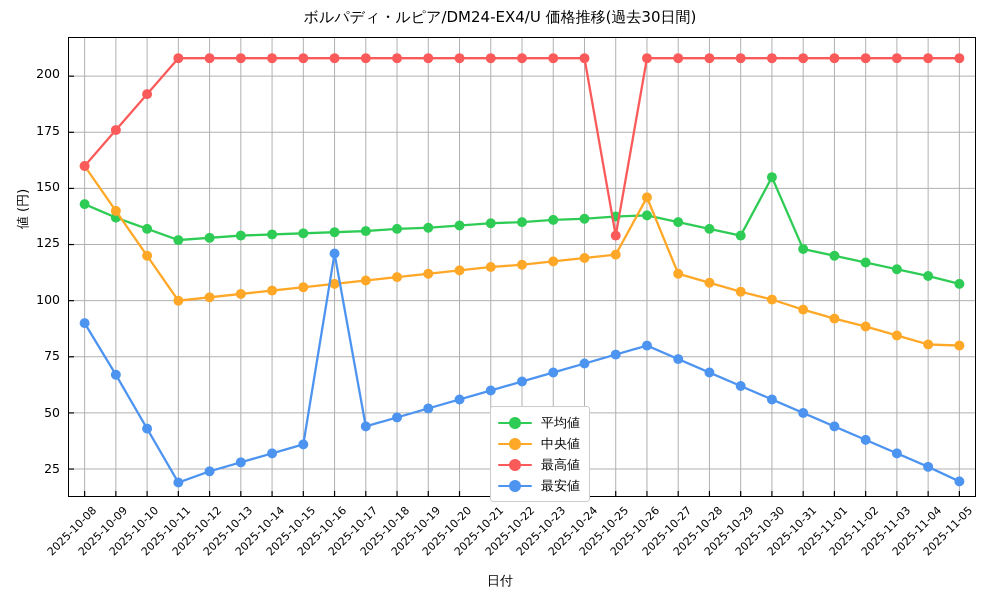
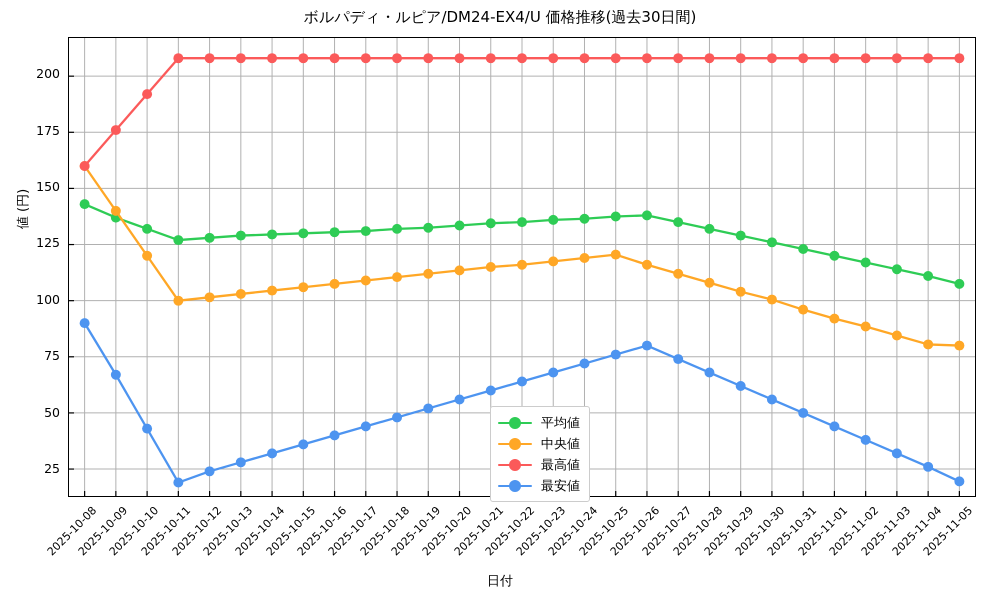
最安値/2025-10-16: 121 -> 40
最高値/2025-10-25: 129 -> 208
中央値/2025-10-26: 146 -> 116
平均値/2025-10-30: 155 -> 126
